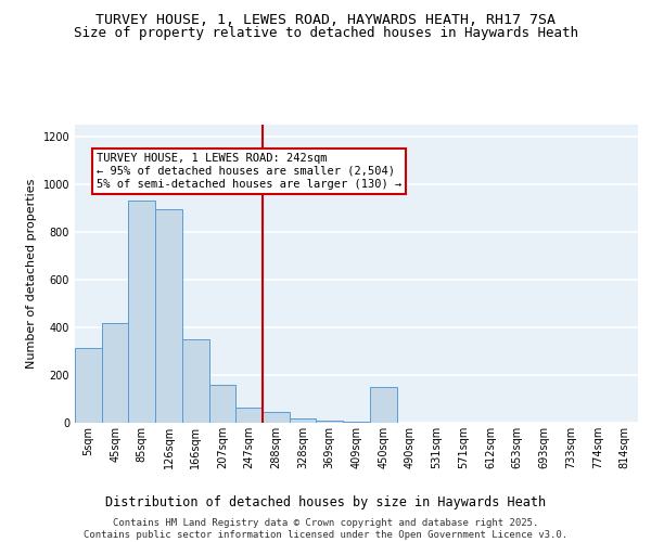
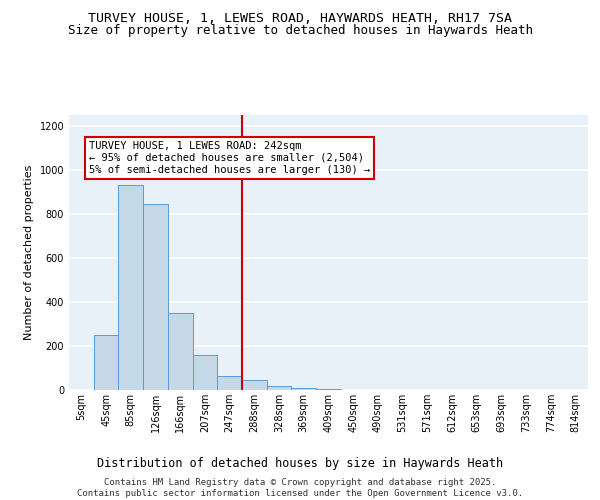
5sqm: 315 -> 2
45sqm: 420 -> 248
126sqm: 895 -> 845
450sqm: 150 -> 2
